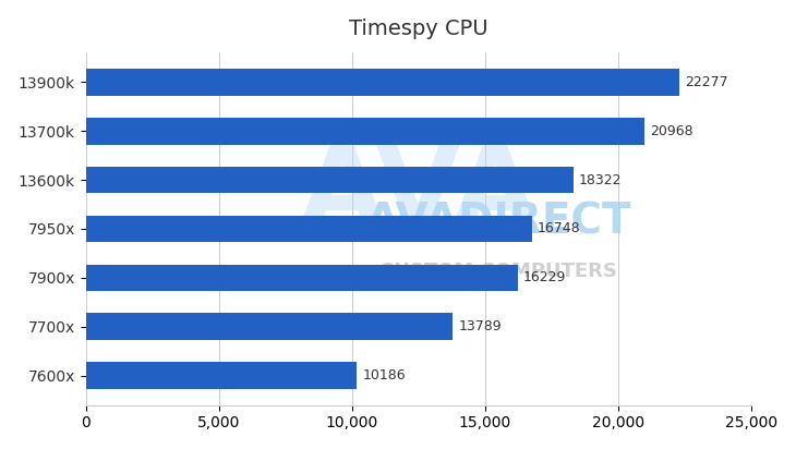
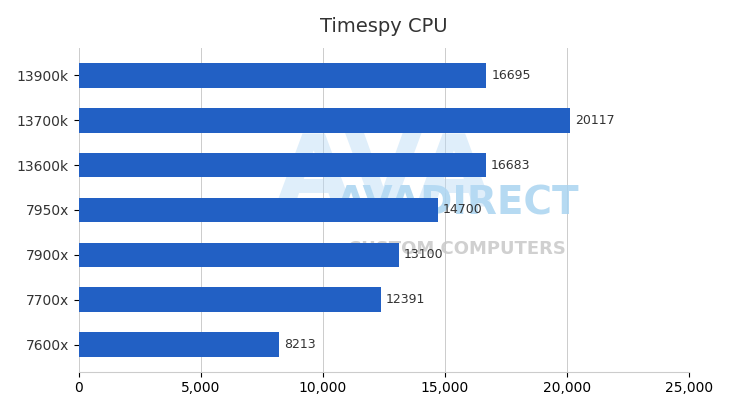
13900k: 22277 -> 16695
13700k: 20968 -> 20117
13600k: 18322 -> 16683
7950x: 16,750 -> 14,700
7900x: 16,230 -> 13,100
7700x: 13789 -> 12391
7600x: 10186 -> 8213
